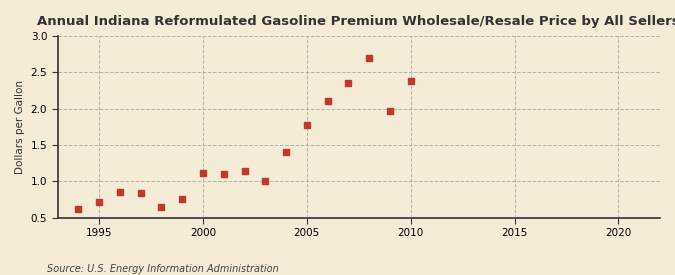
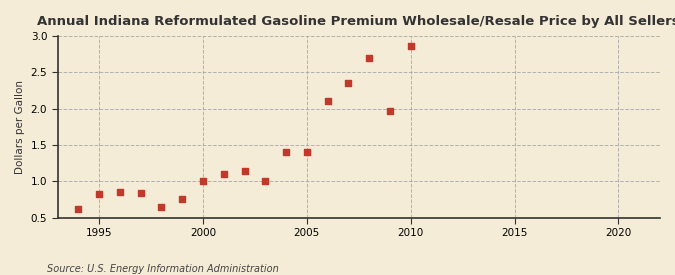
1995: 0.72 -> 0.82
2000: 1.12 -> 1.00
2005: 1.78 -> 1.40
2010: 2.38 -> 2.86
